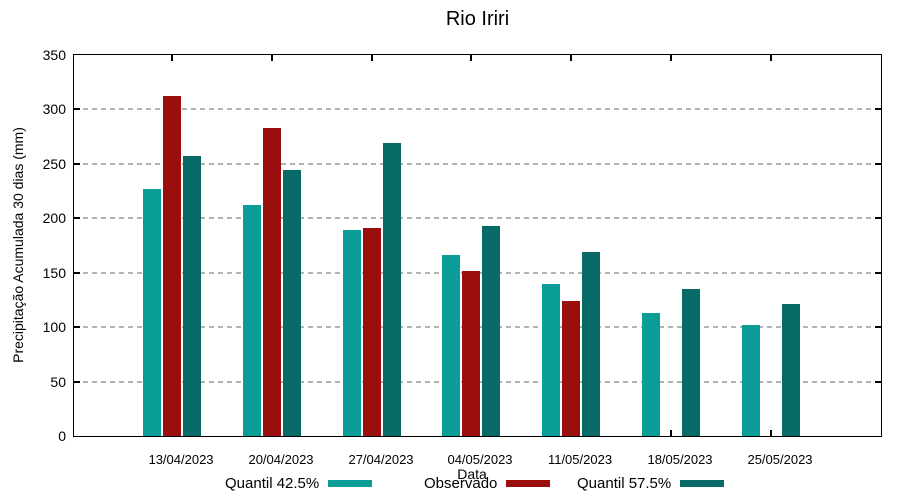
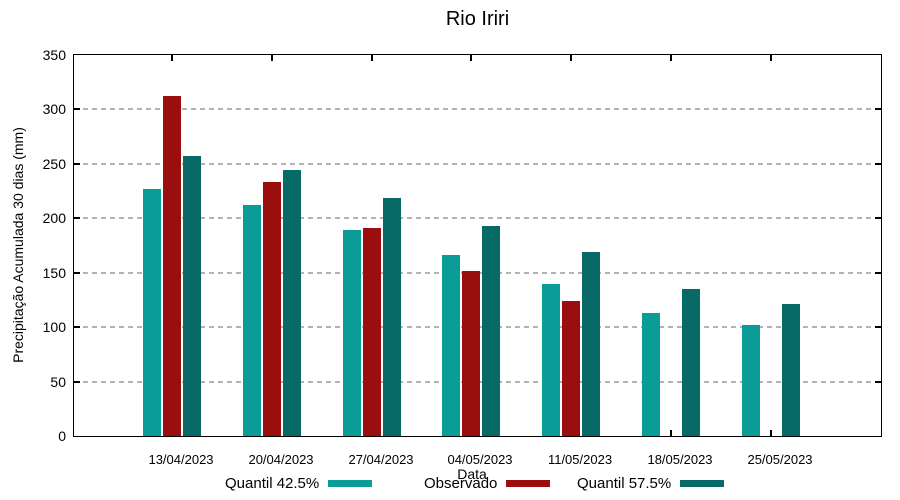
Observado/20/04/2023: 283 -> 233
Quantil 57.5%/27/04/2023: 269 -> 219
